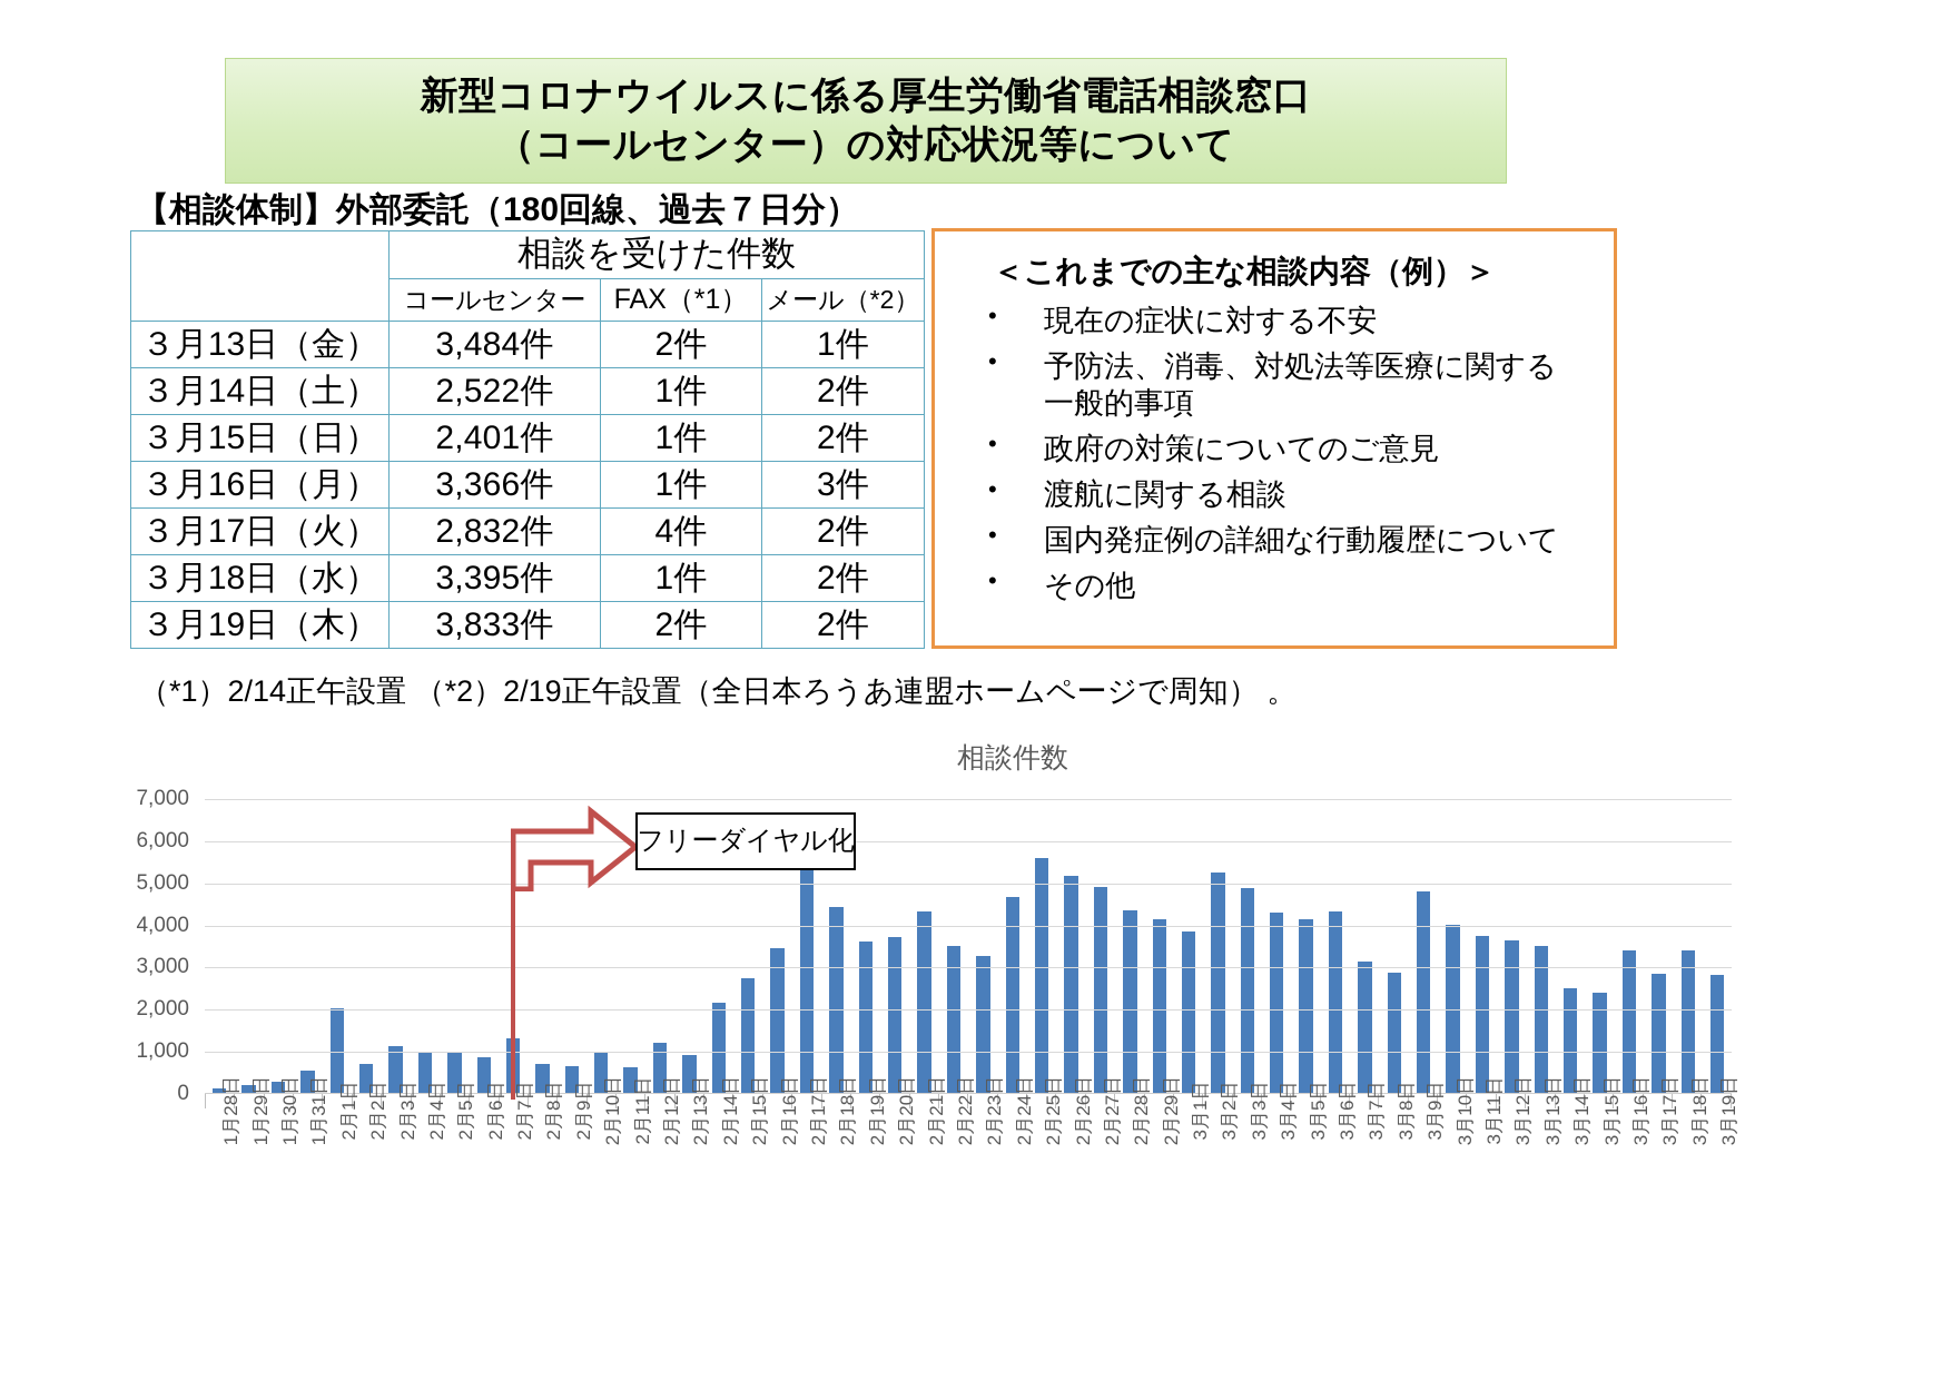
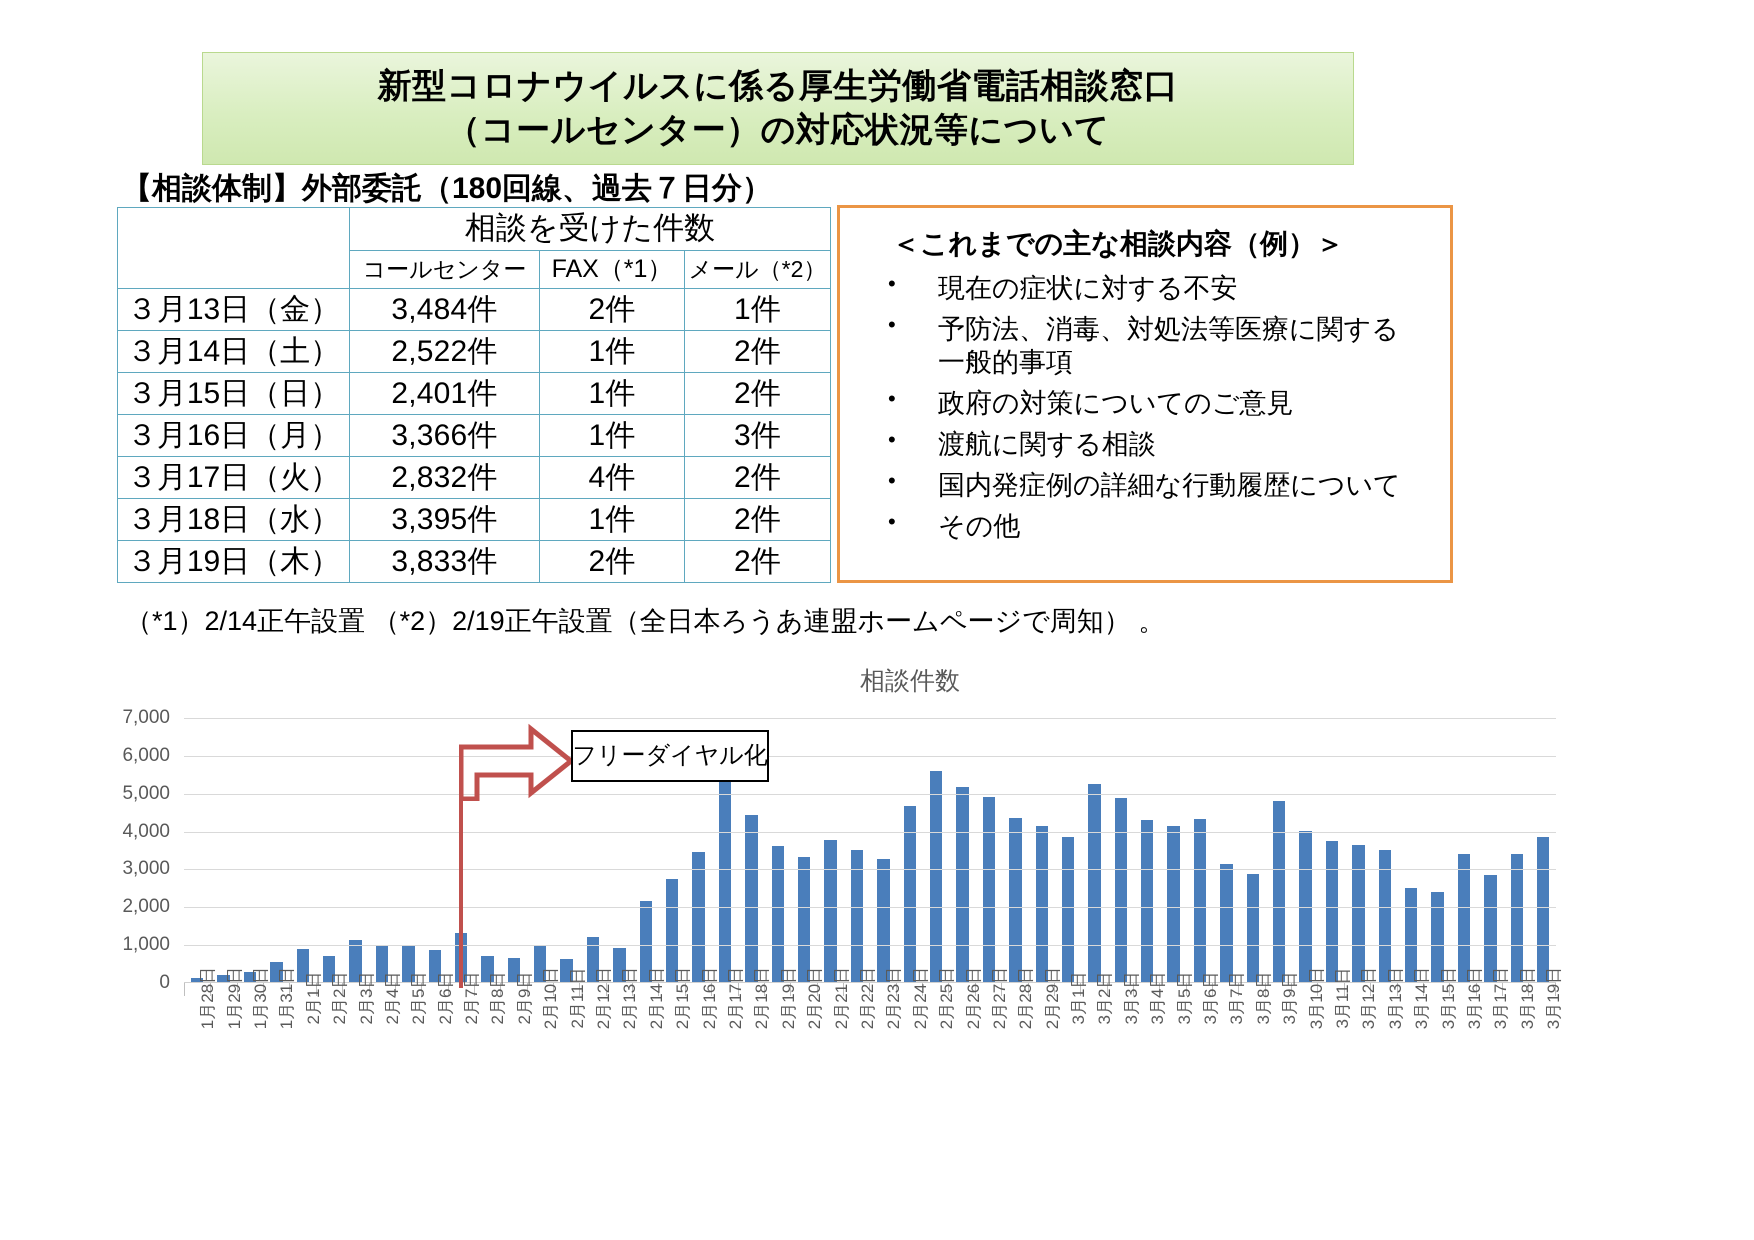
2月1日: 2000 -> 900
2月20日: 3700 -> 3300
2月21日: 4300 -> 3800
3月19日: 2800 -> 3800
